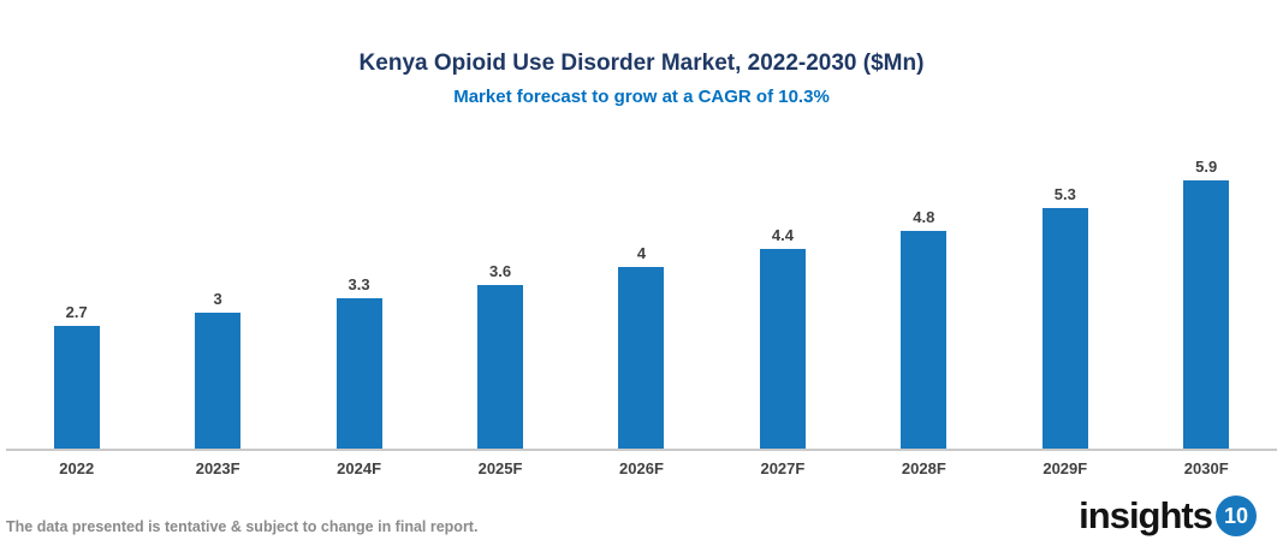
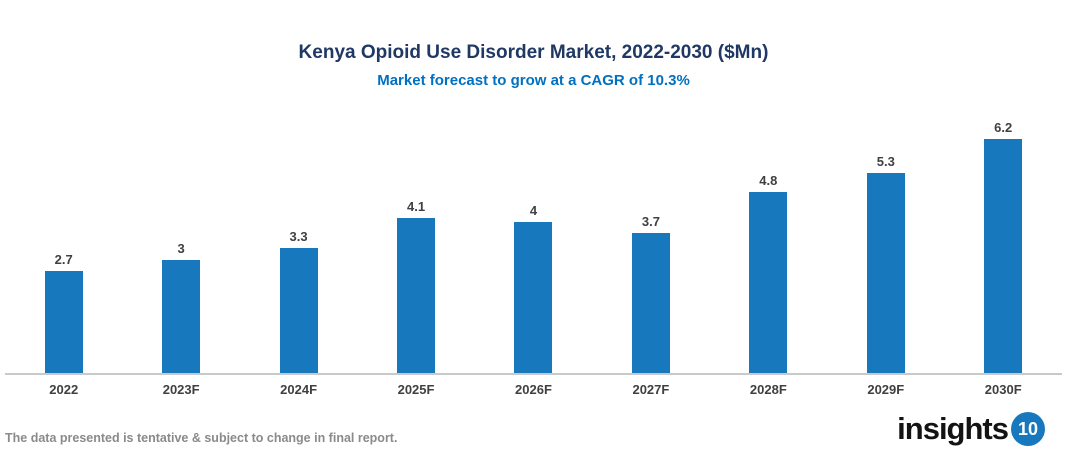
2025F: 3.6 -> 4.1
2027F: 4.4 -> 3.7
2030F: 5.9 -> 6.2
